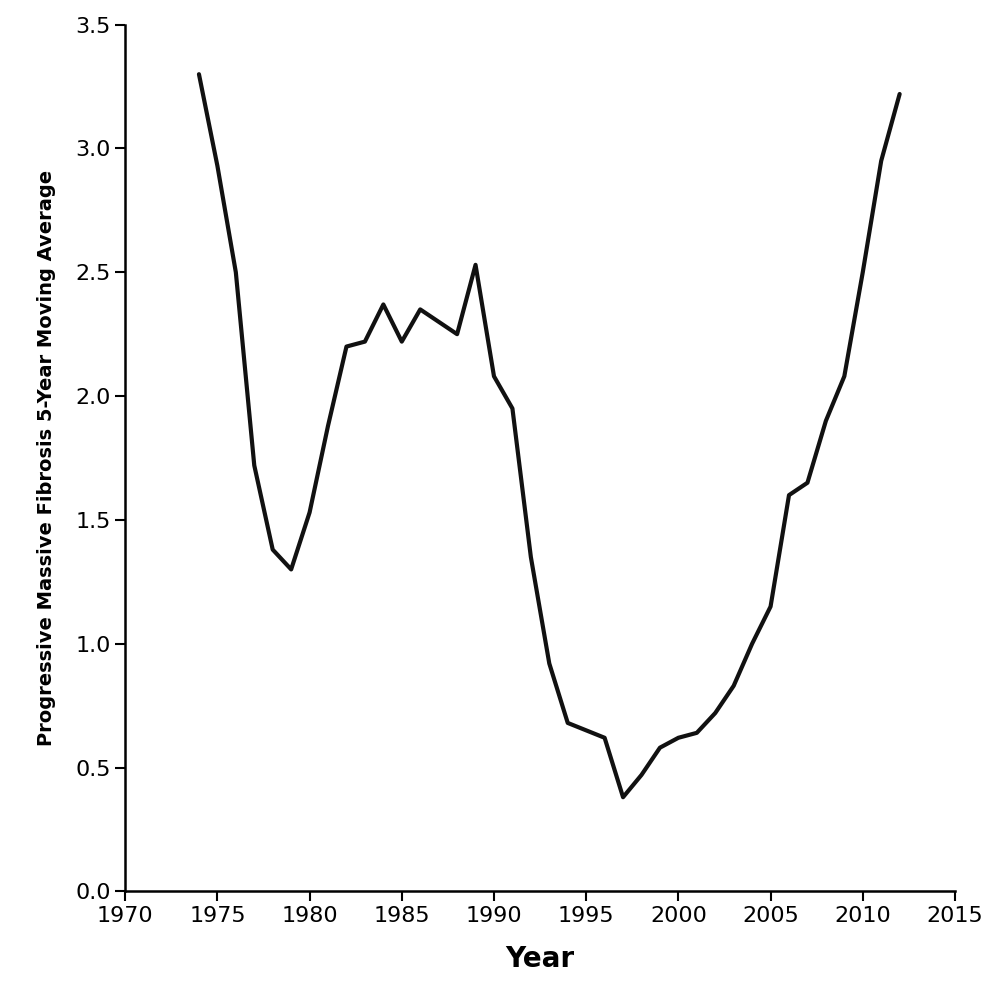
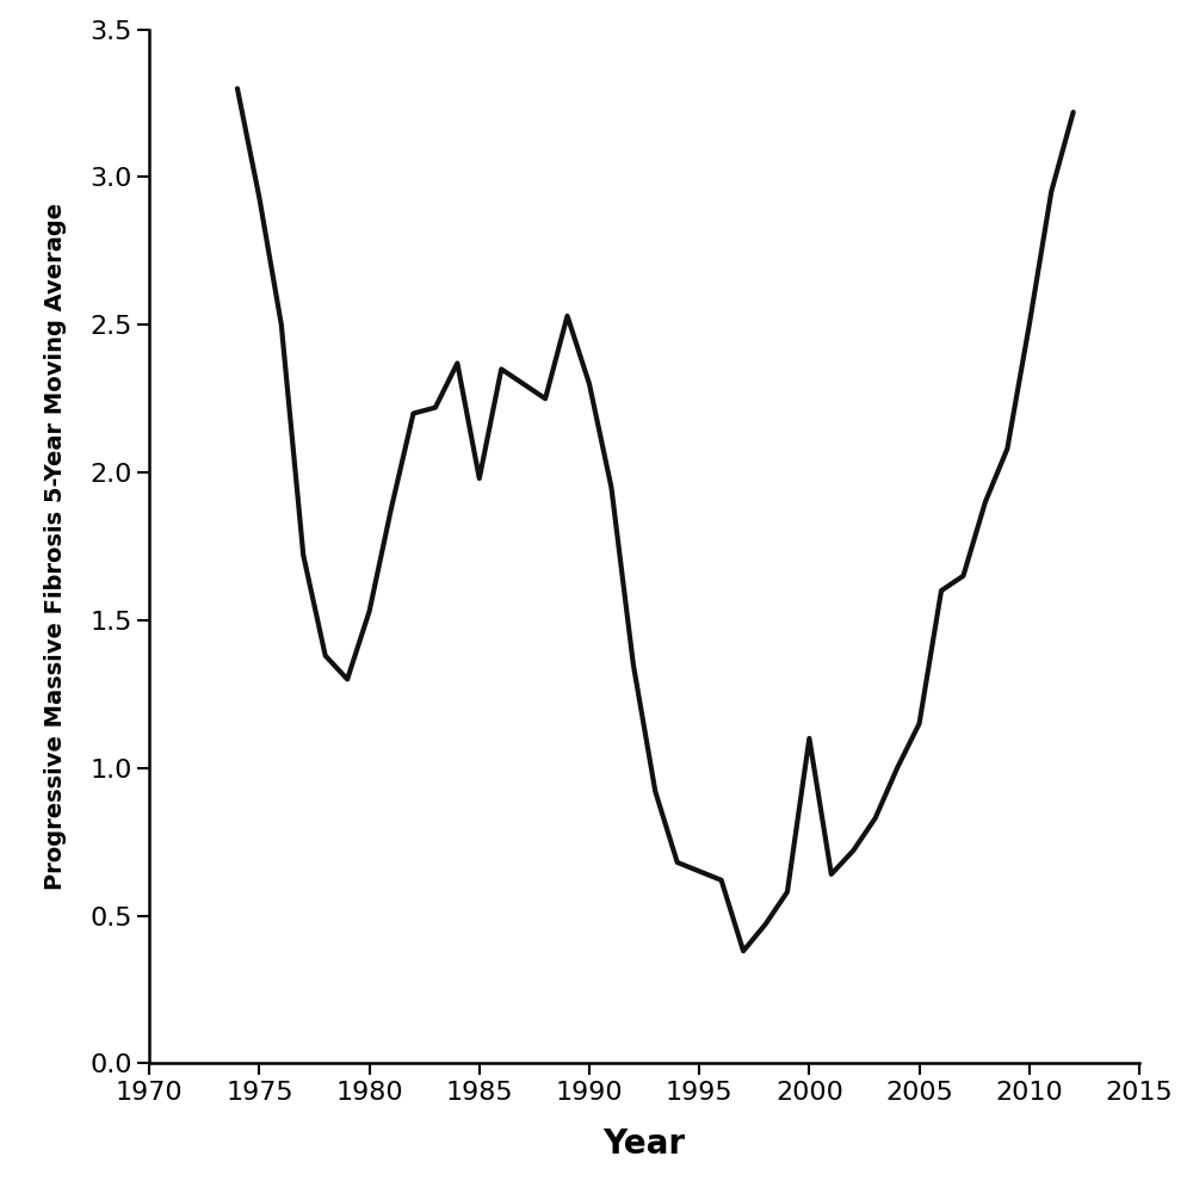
1985: 2.22 -> 1.98
1990: 2.08 -> 2.30
2000: 0.62 -> 1.10
